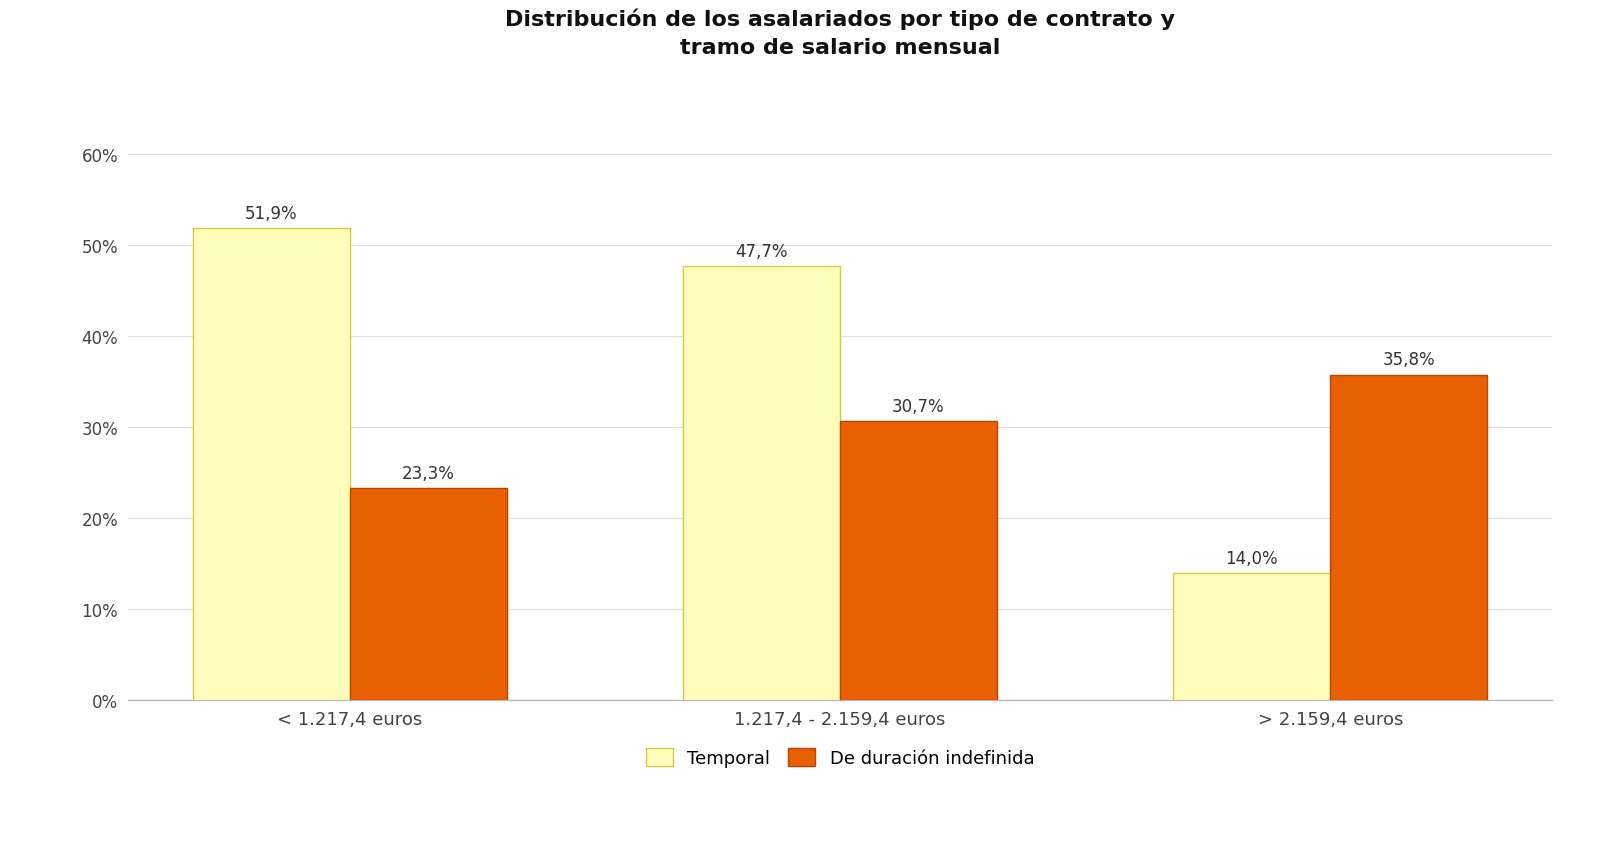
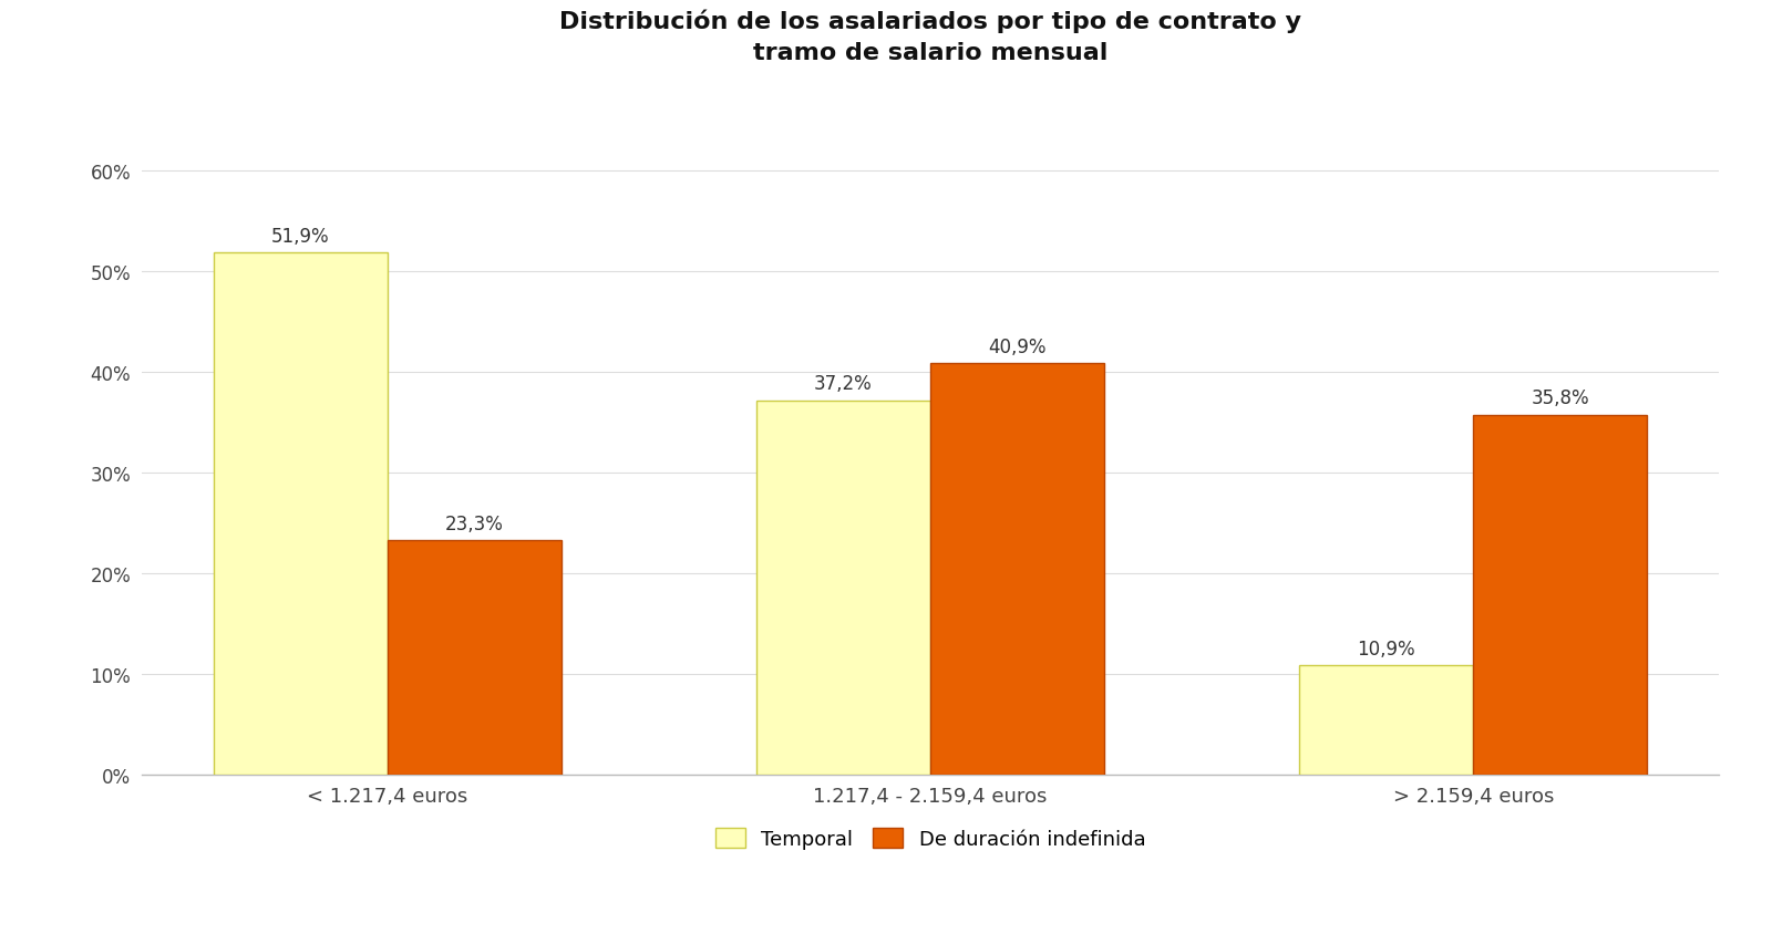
Temporal/1.217,4 - 2.159,4 euros: 47,7% -> 37,2%
De duración indefinida/1.217,4 - 2.159,4 euros: 30,7% -> 40,9%
Temporal/> 2.159,4 euros: 14,0% -> 10,9%
